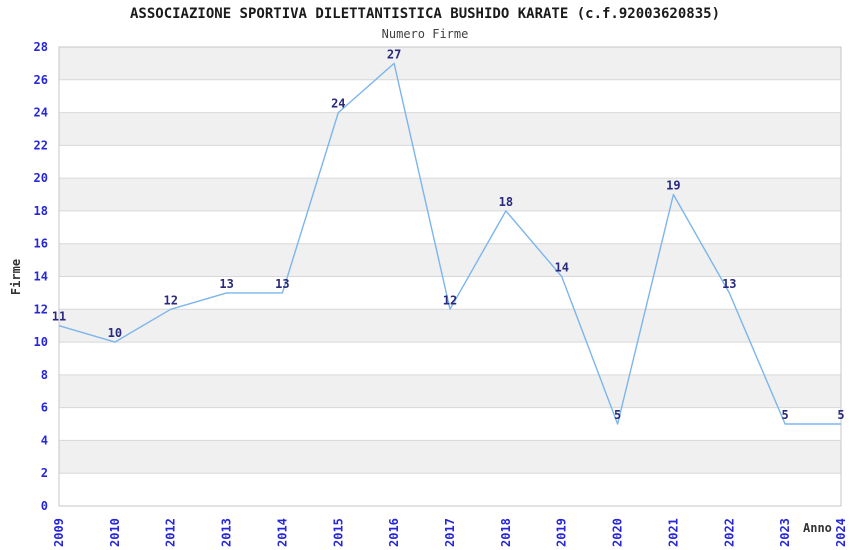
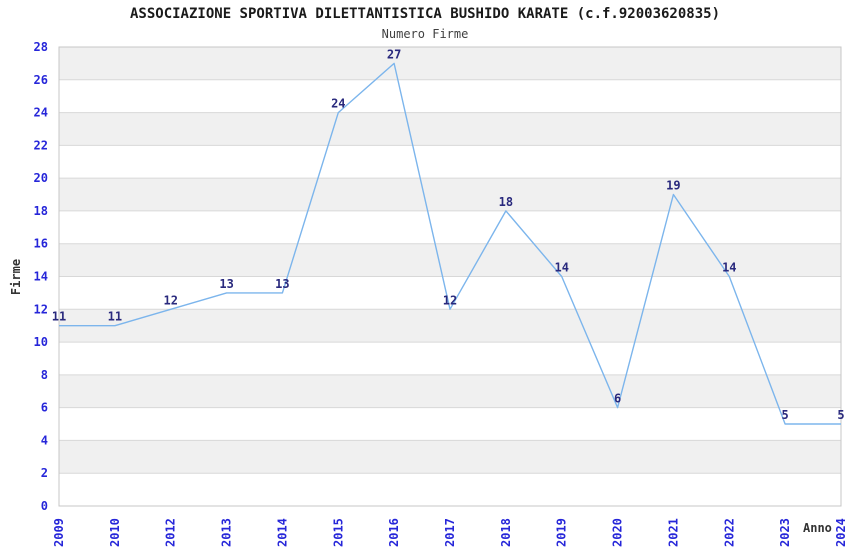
2010: 10 -> 11
2020: 5 -> 6
2022: 13 -> 14
